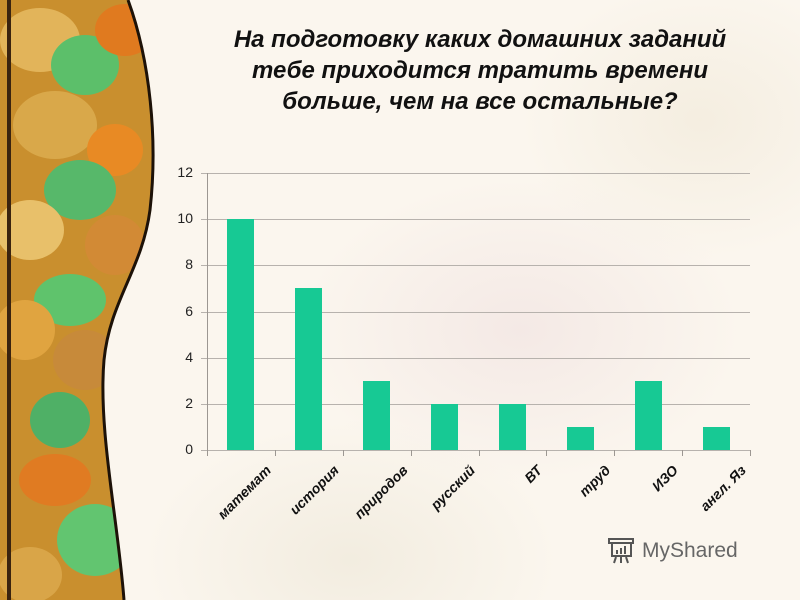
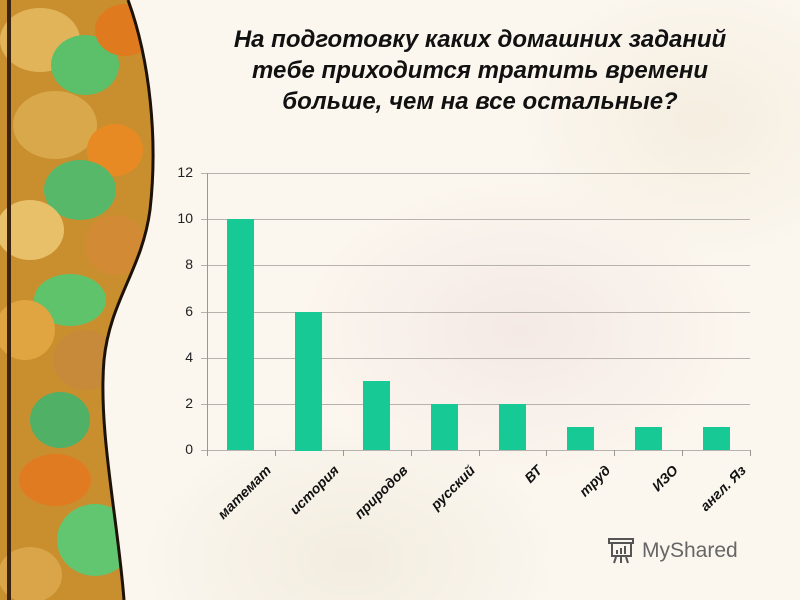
история: 7 -> 6
ИЗО: 3 -> 1
